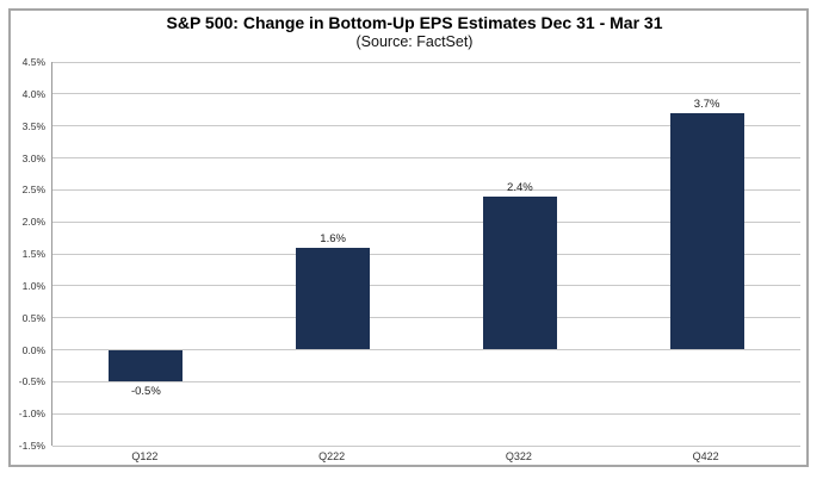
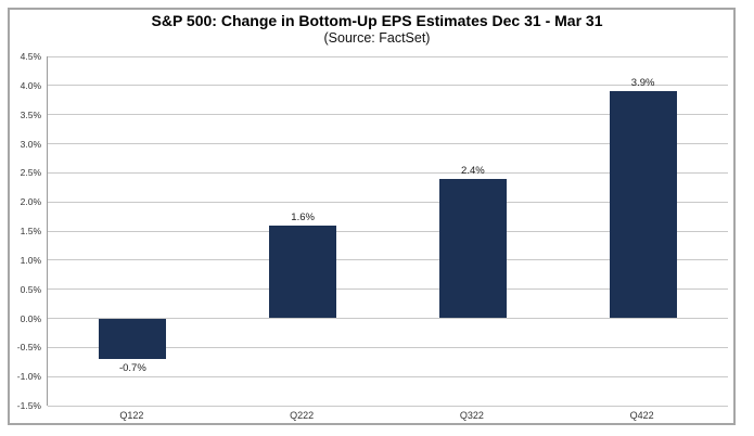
Q122: -0.5% -> -0.7%
Q422: 3.7% -> 3.9%
